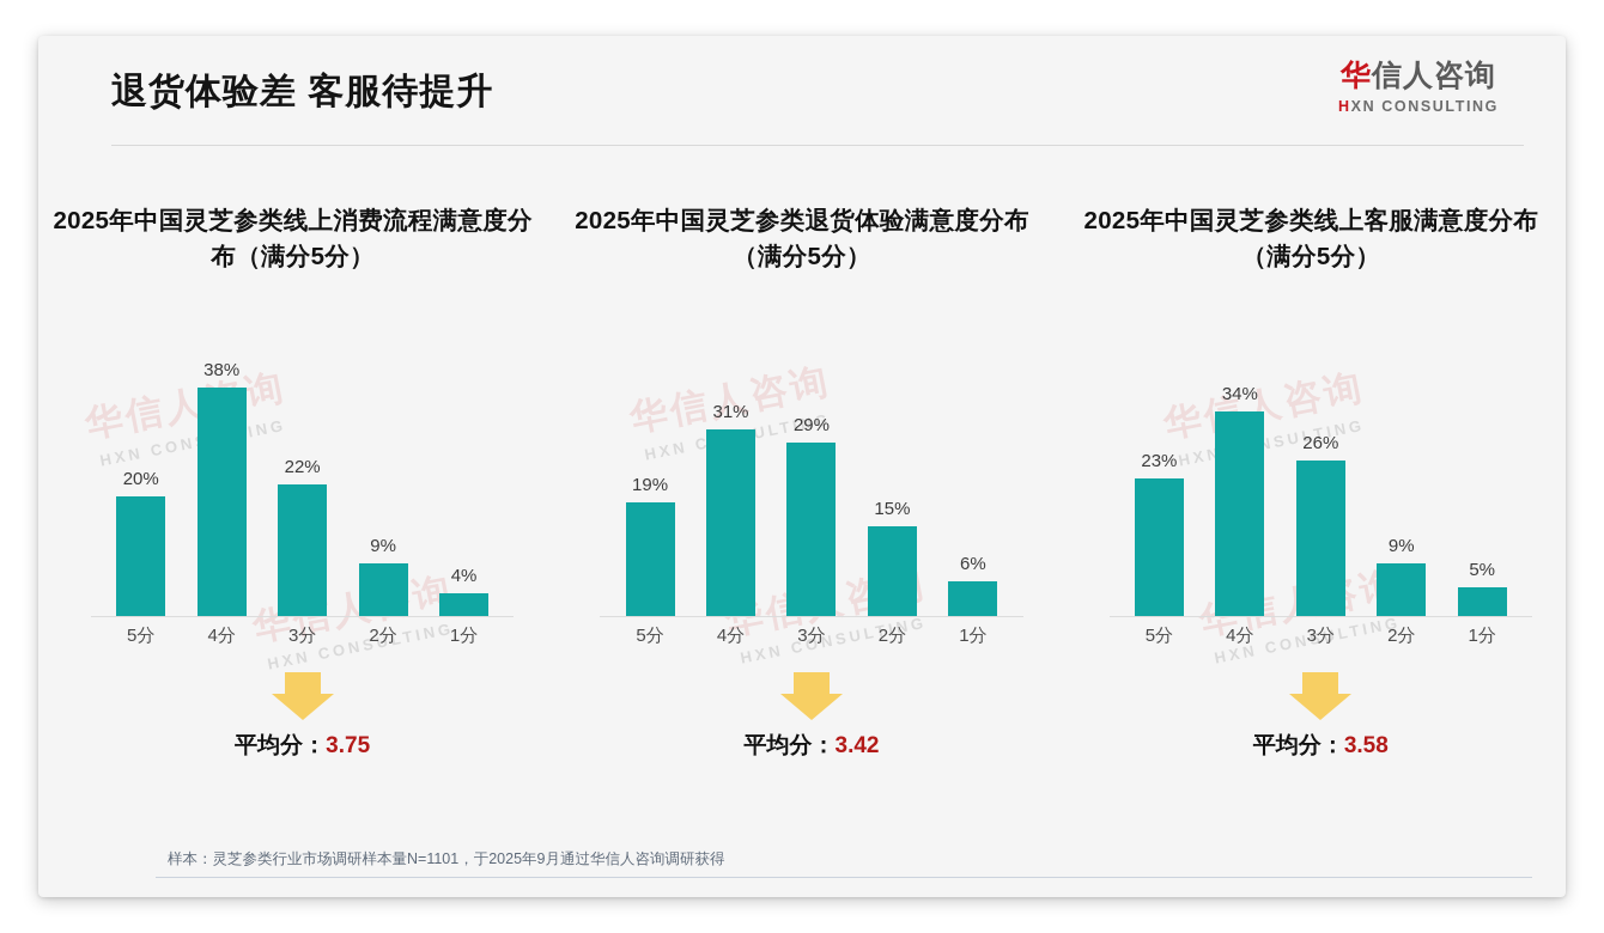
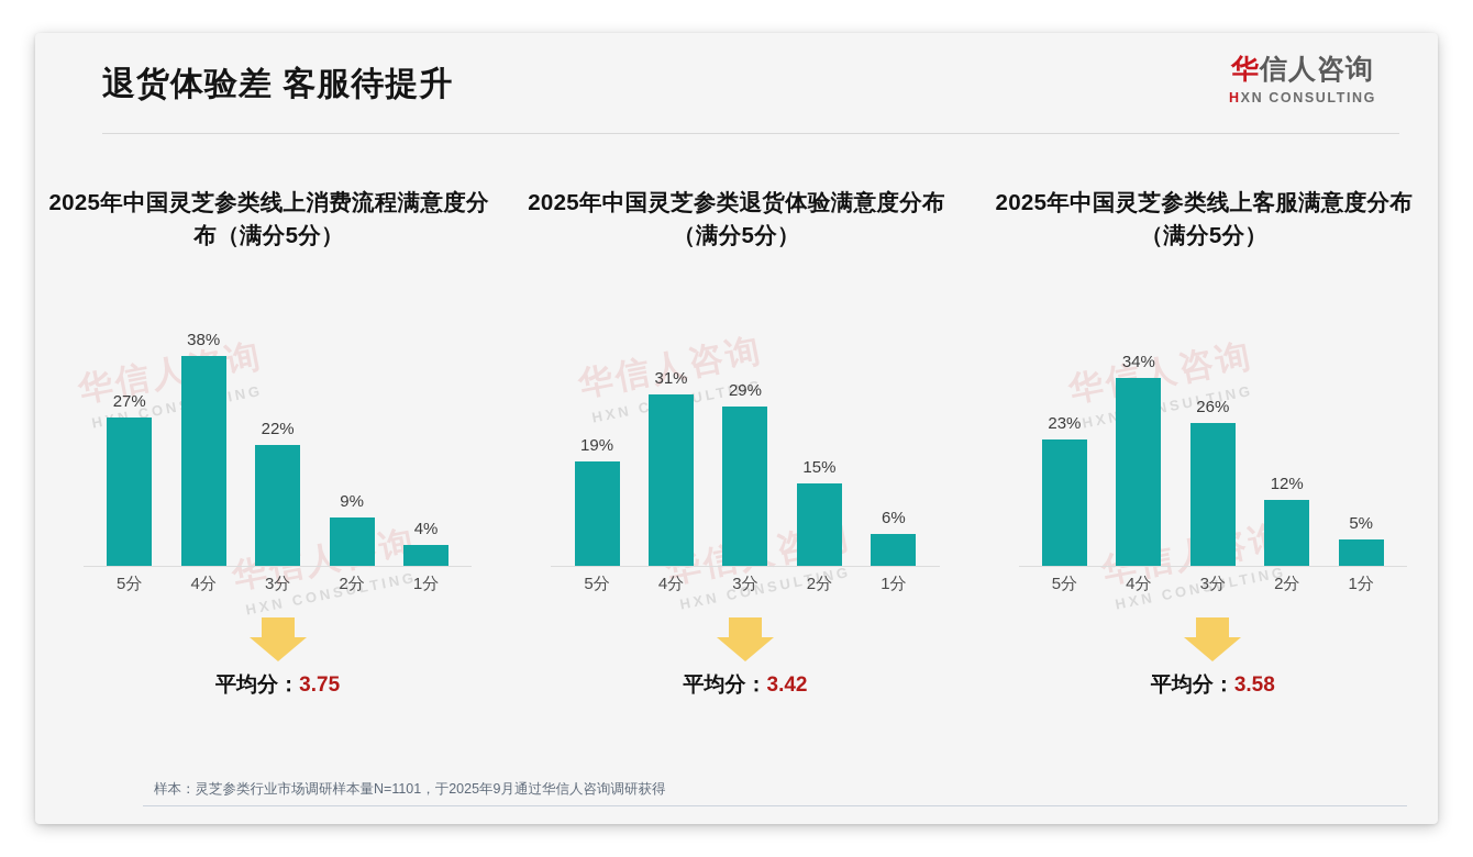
2025年中国灵芝参类线上消费流程满意度分布（满分5分）/5分: 20% -> 27%
2025年中国灵芝参类线上客服满意度分布（满分5分）/2分: 9% -> 12%
